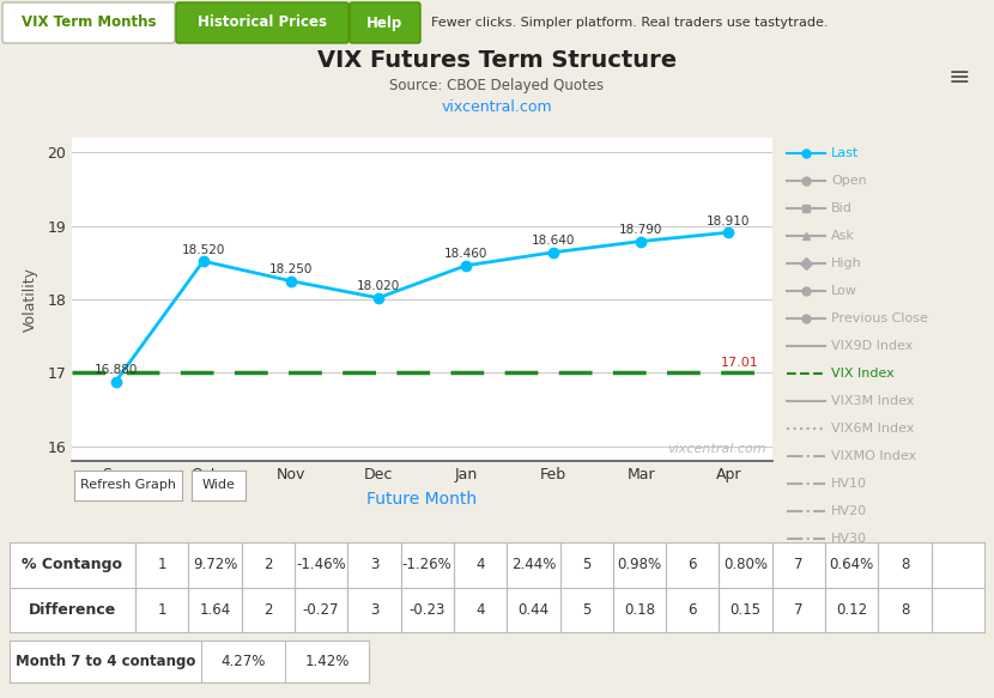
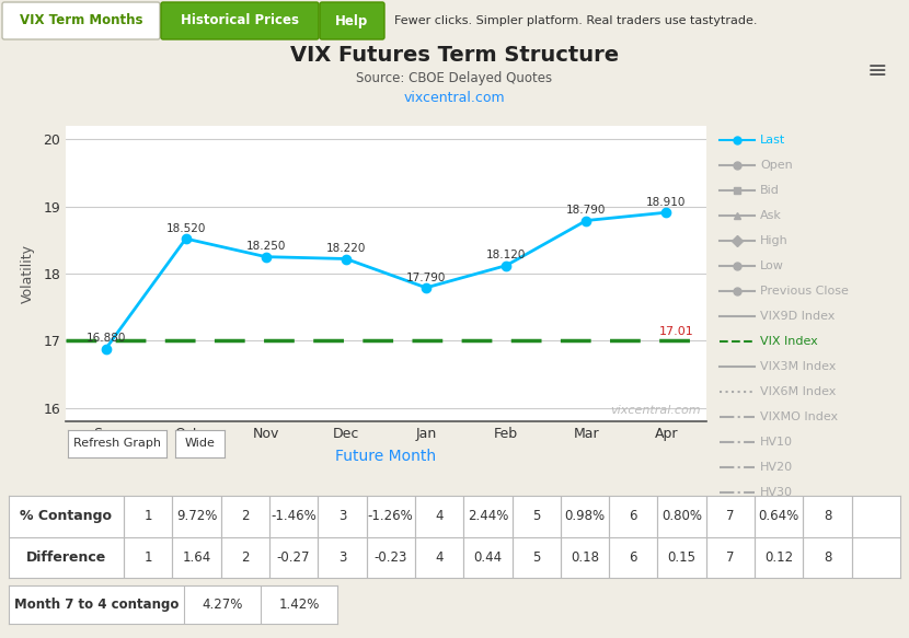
Dec: 18.020 -> 18.220
Jan: 18.460 -> 17.790
Feb: 18.640 -> 18.120
